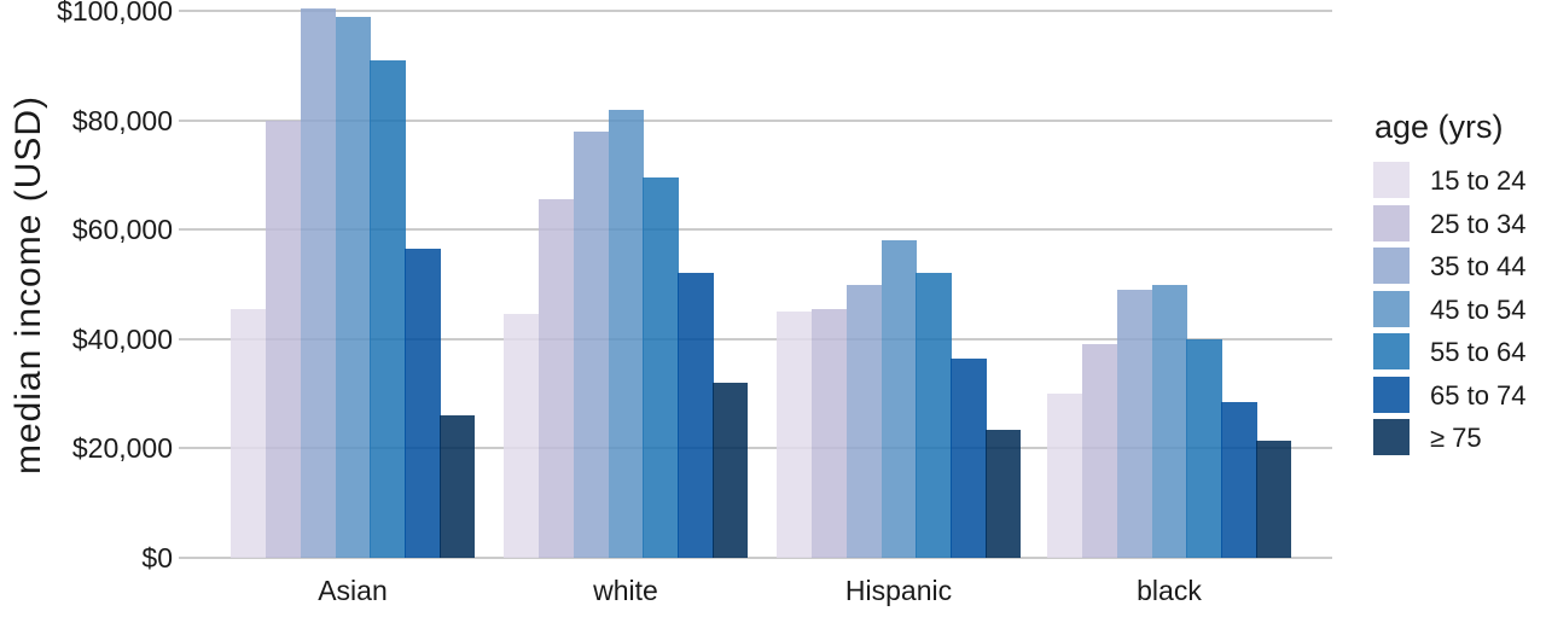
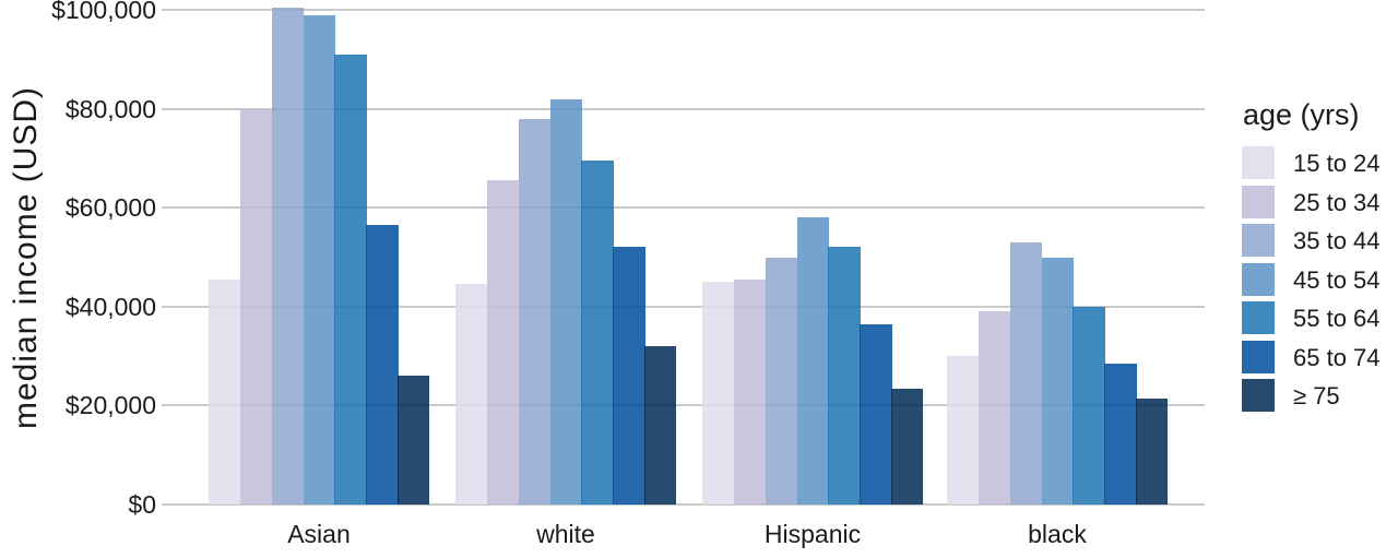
35 to 44/black: $49000 -> $53000
